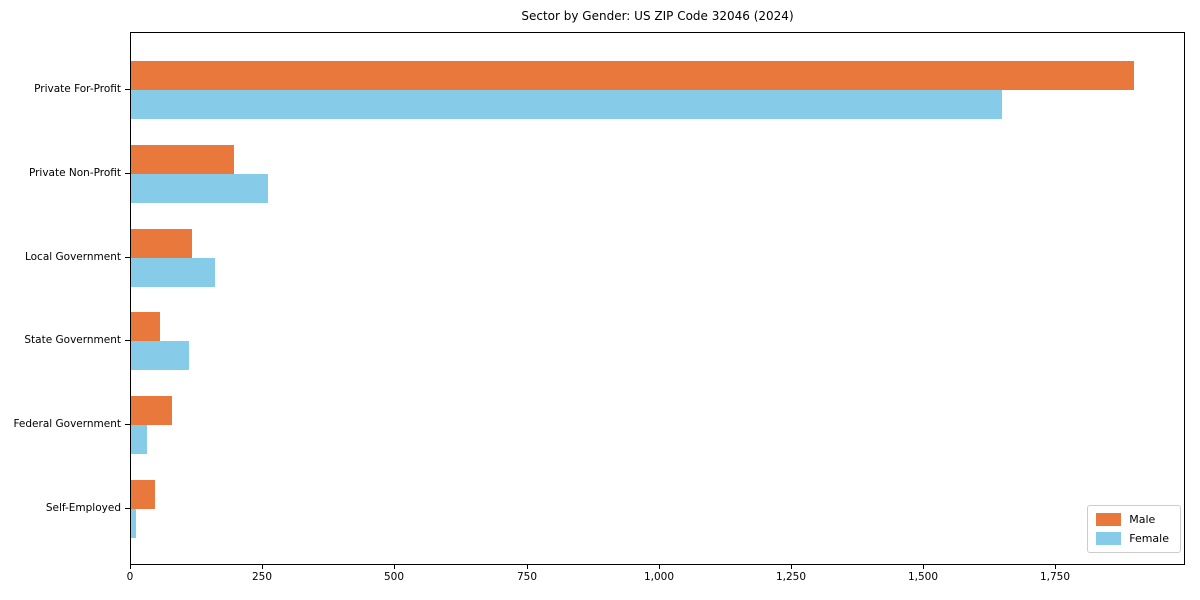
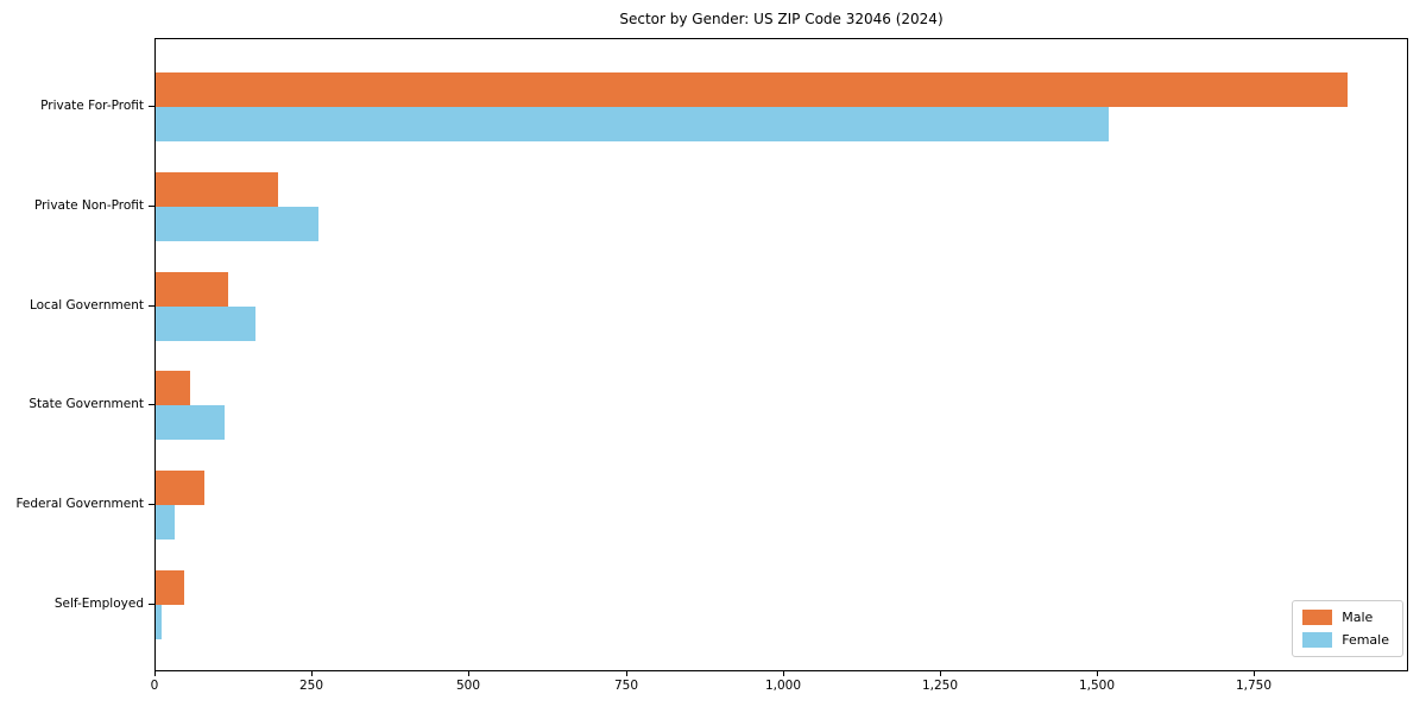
Female/Private For-Profit: 1650 -> 1520
